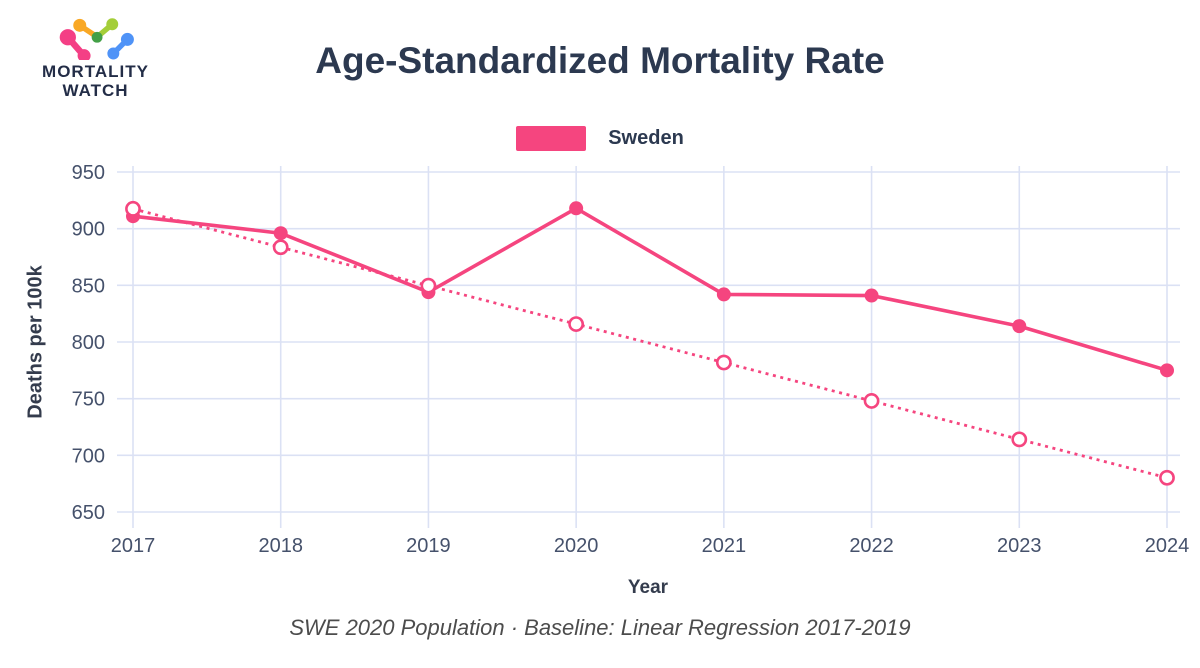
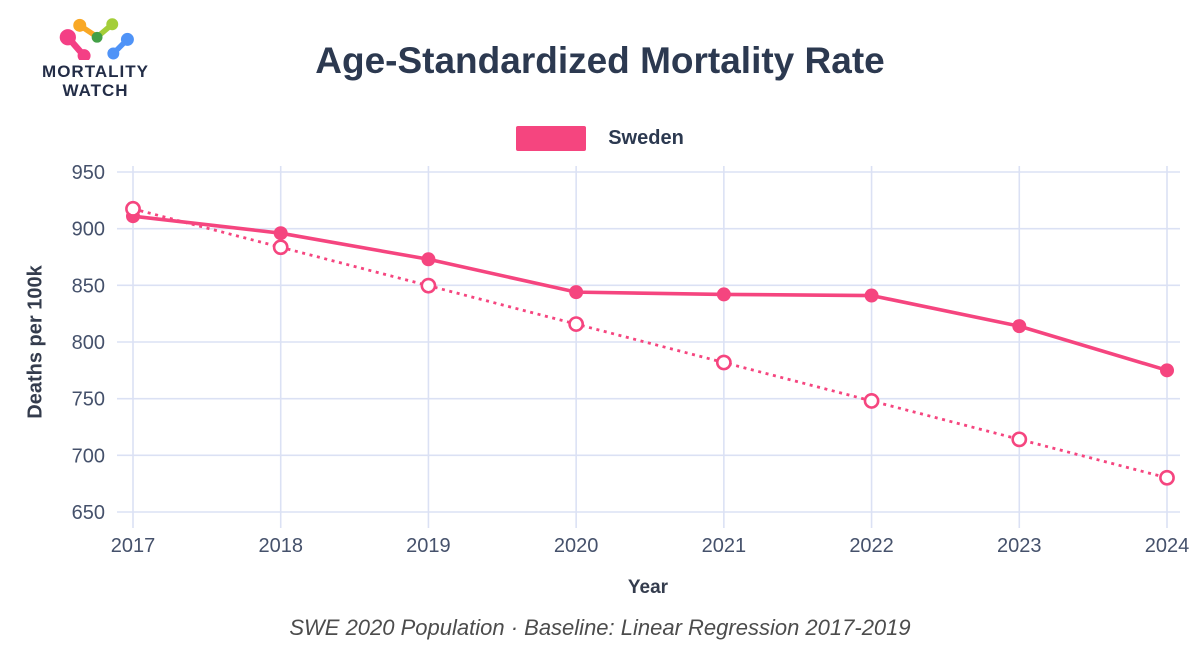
Sweden/2019: 844 -> 873
Sweden/2020: 918 -> 844
